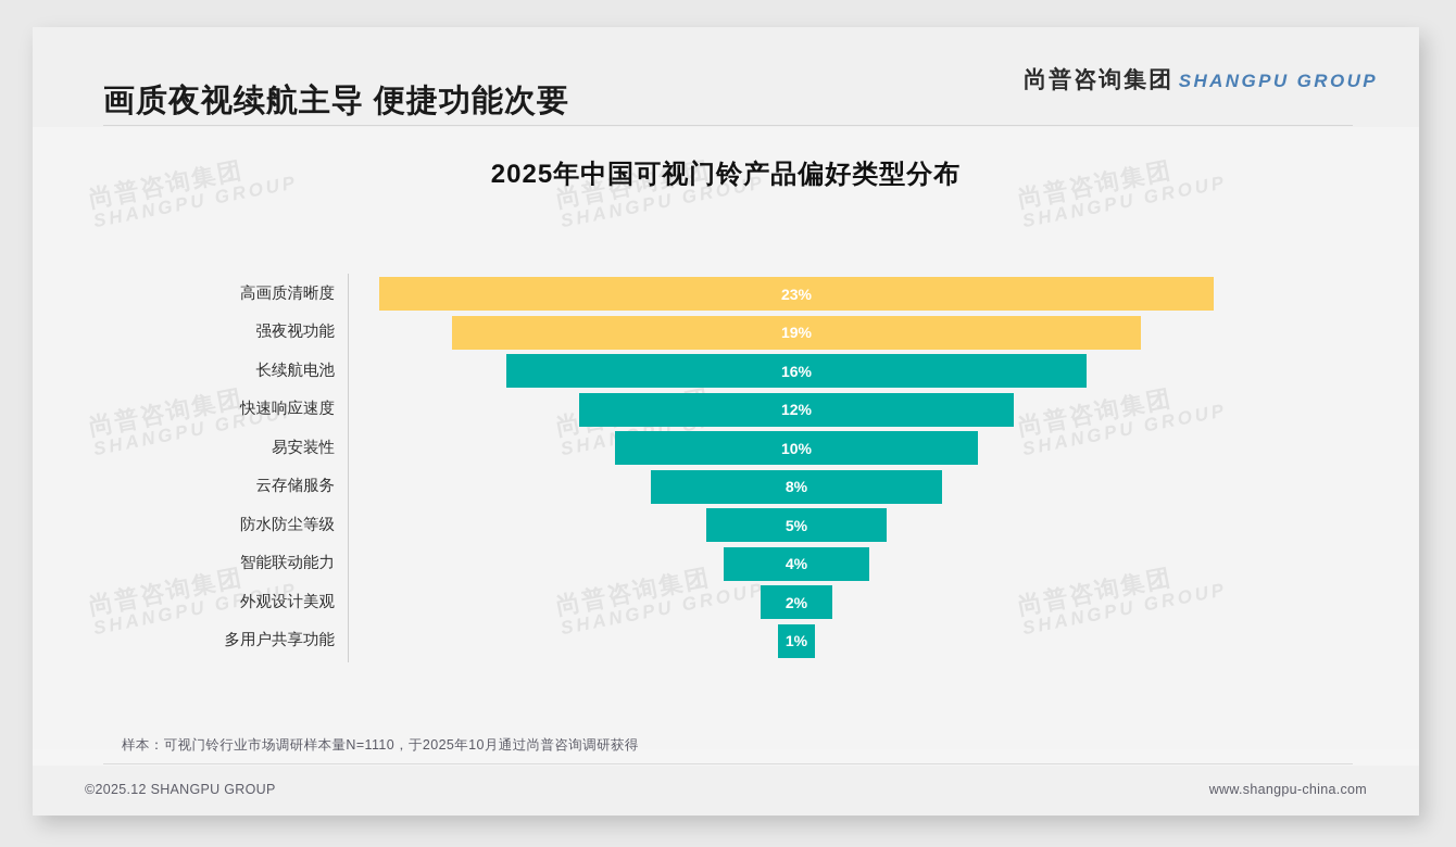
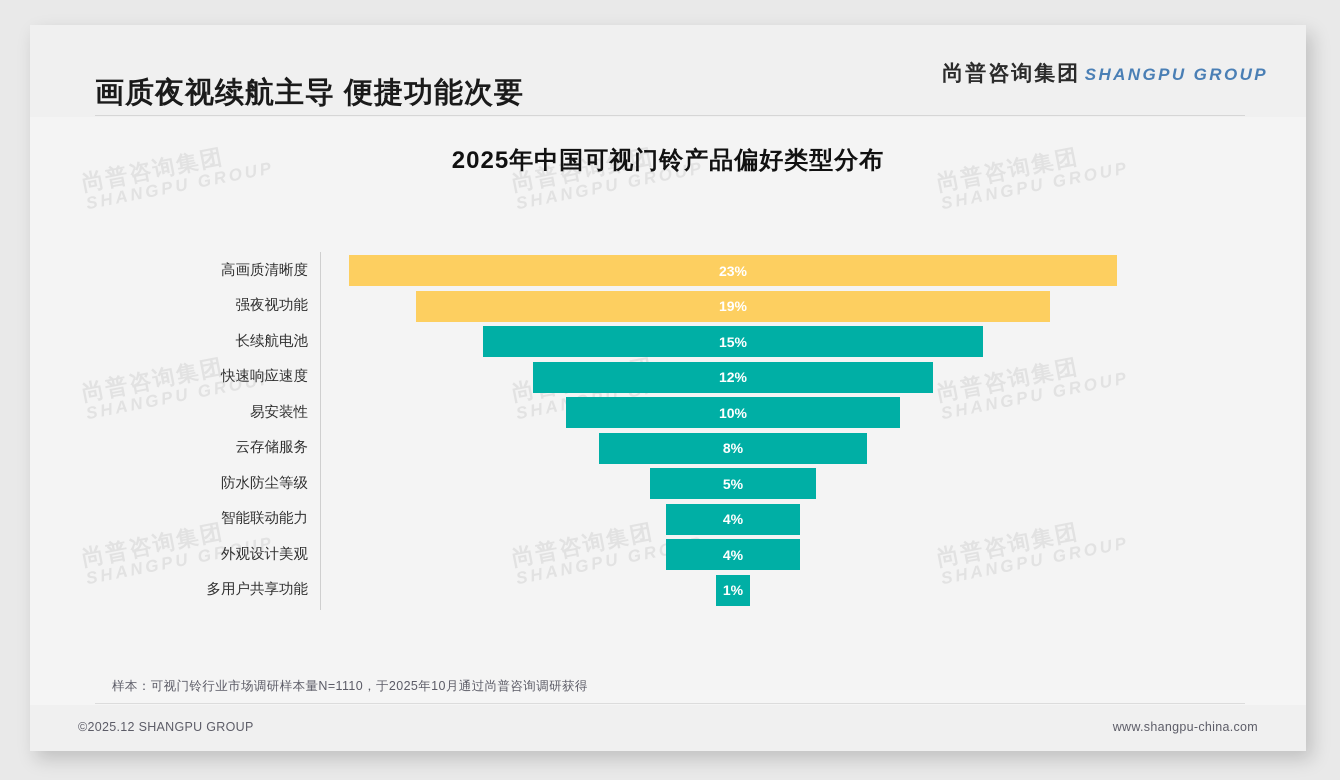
长续航电池: 16% -> 15%
外观设计美观: 2% -> 4%
